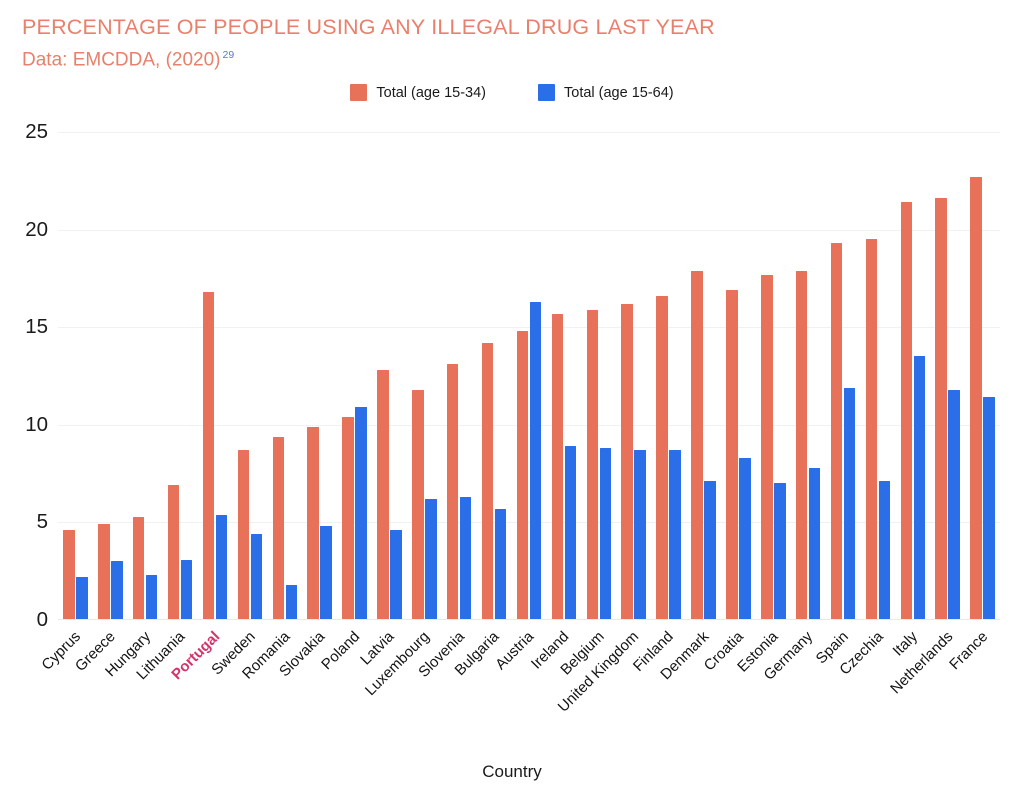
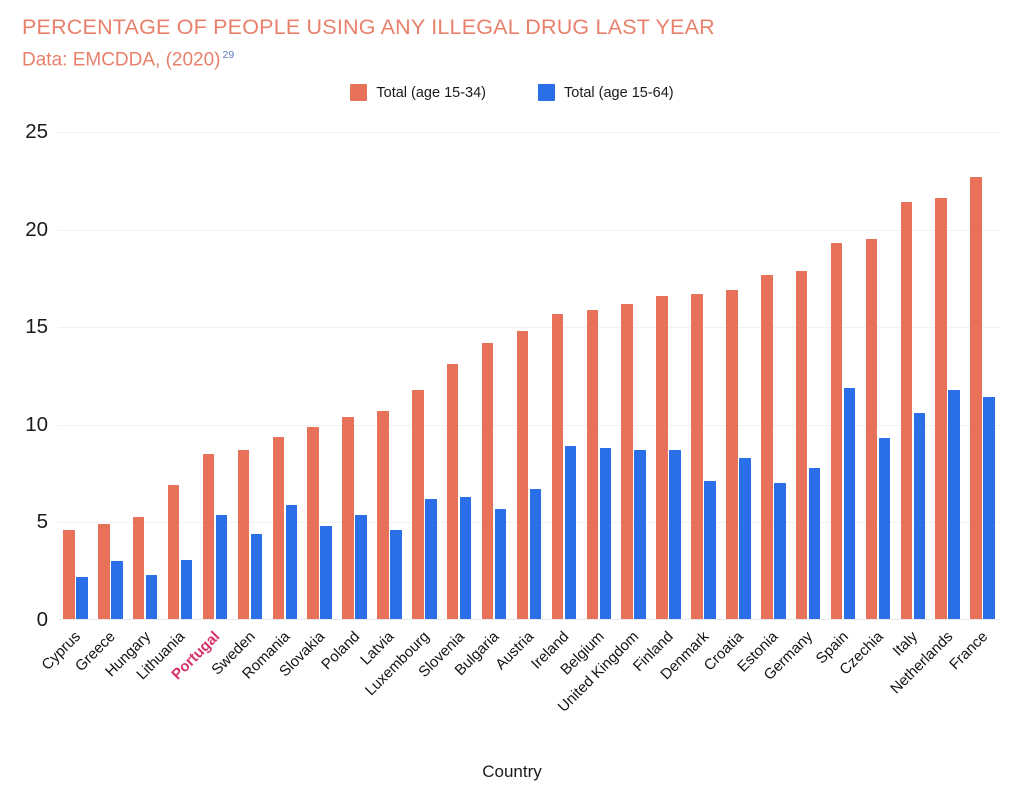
Total (age 15-34)/Portugal: 16.8 -> 8.5
Total (age 15-64)/Romania: 1.8 -> 5.9
Total (age 15-64)/Poland: 10.9 -> 5.4
Total (age 15-34)/Latvia: 12.8 -> 10.7
Total (age 15-64)/Austria: 16.3 -> 6.7
Total (age 15-34)/Denmark: 17.9 -> 16.7
Total (age 15-64)/Czechia: 7.1 -> 9.3
Total (age 15-64)/Italy: 13.5 -> 10.6
